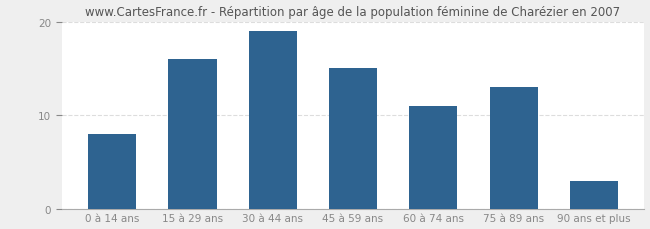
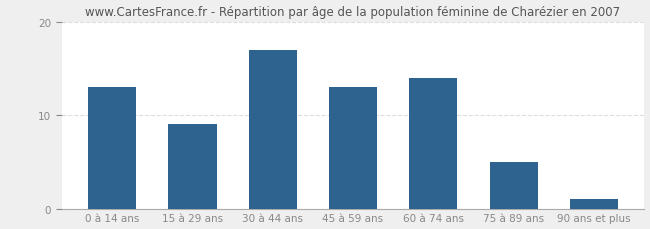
0 à 14 ans: 8 -> 13
15 à 29 ans: 16 -> 9
30 à 44 ans: 19 -> 17
45 à 59 ans: 15 -> 13
60 à 74 ans: 11 -> 14
75 à 89 ans: 13 -> 5
90 ans et plus: 3 -> 1
